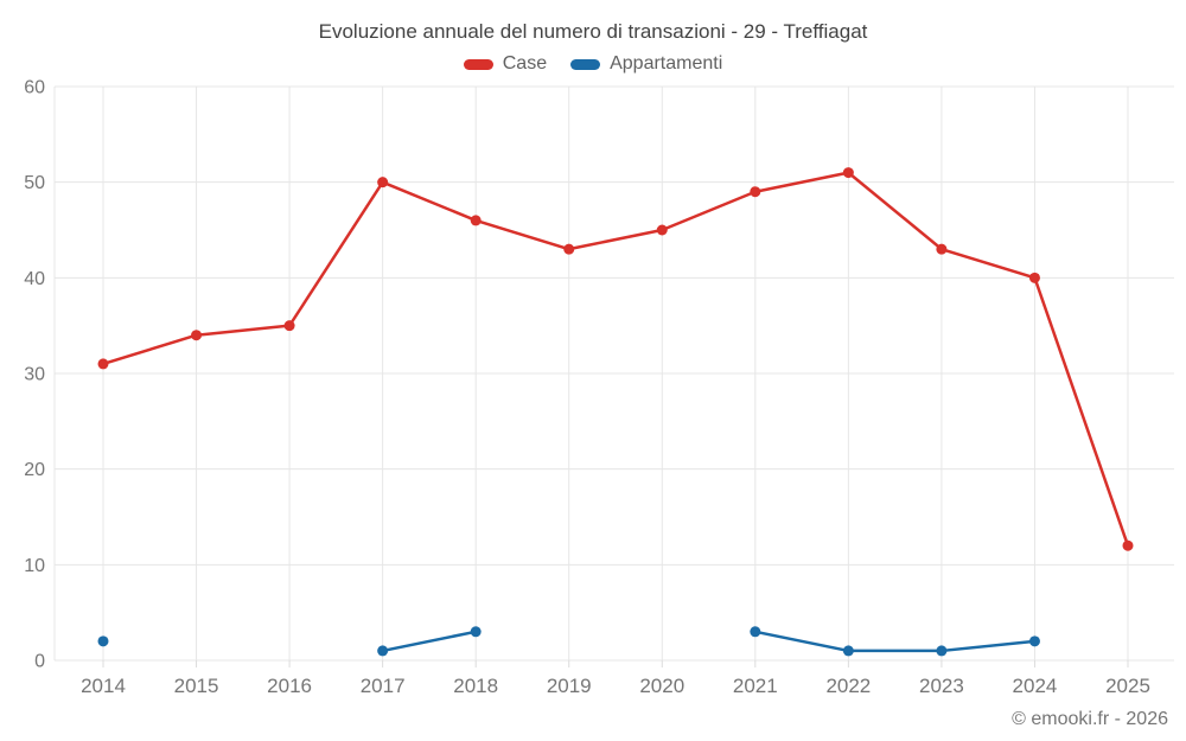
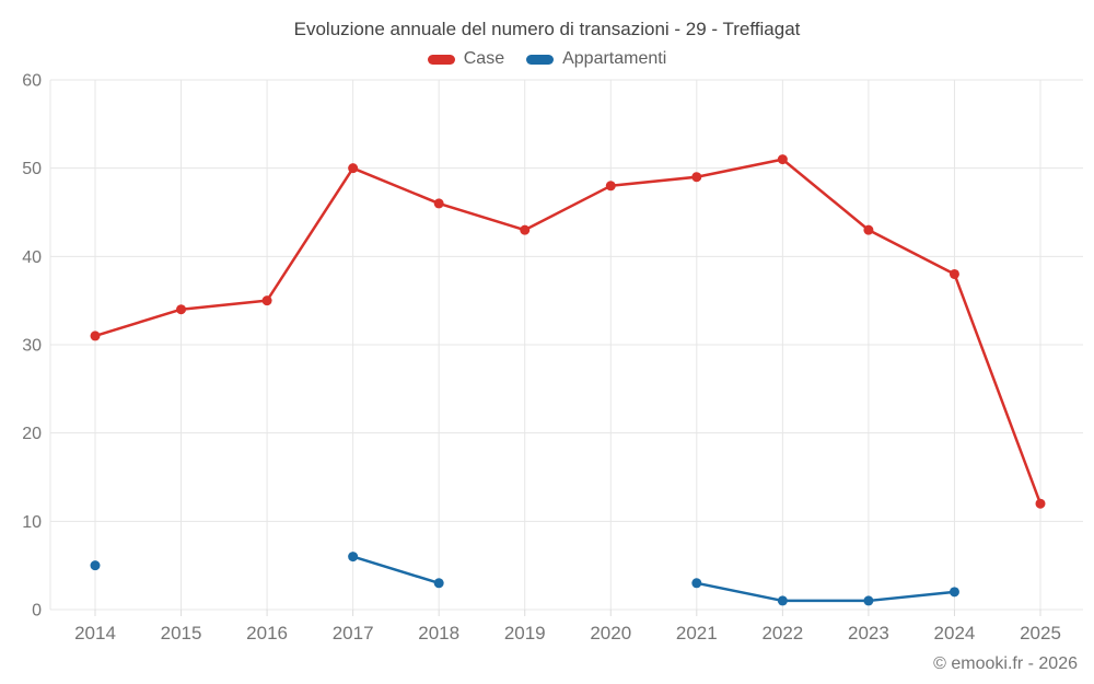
Appartamenti/2014: 2 -> 5
Appartamenti/2017: 1 -> 6
Case/2020: 45 -> 48
Case/2024: 40 -> 38
